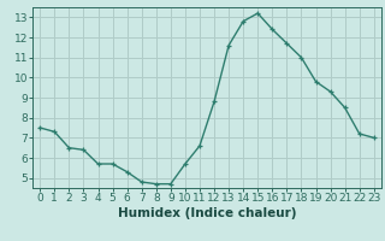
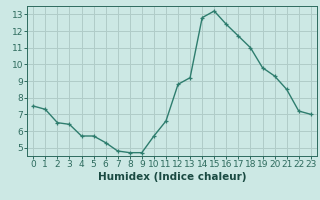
13: 11.6 -> 9.2
